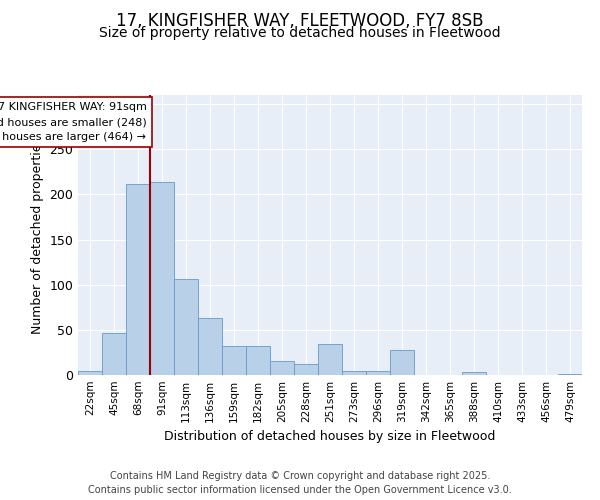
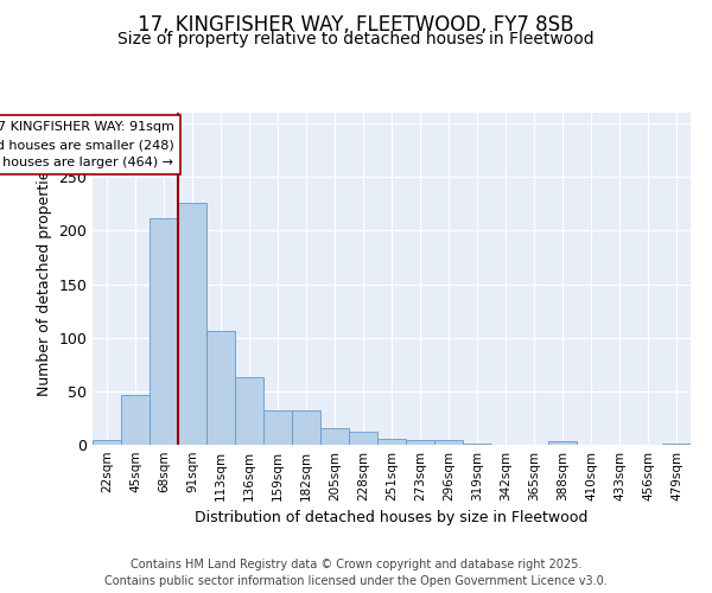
91sqm: 214 -> 226
251sqm: 34 -> 6
319sqm: 28 -> 1
